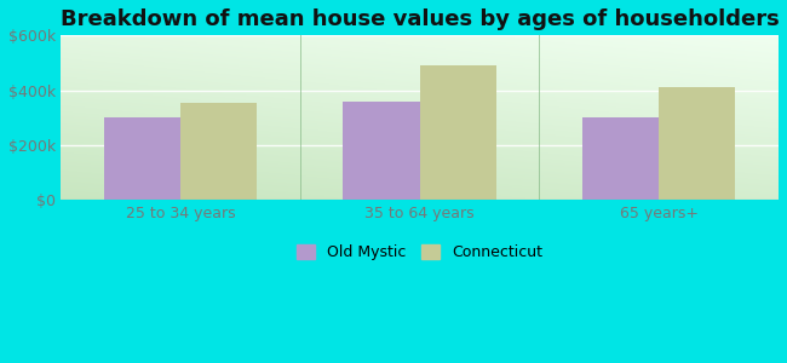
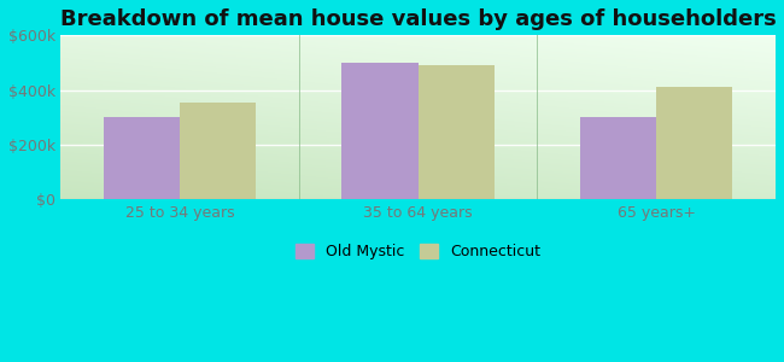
Old Mystic/35 to 64 years: $360k -> $500k
